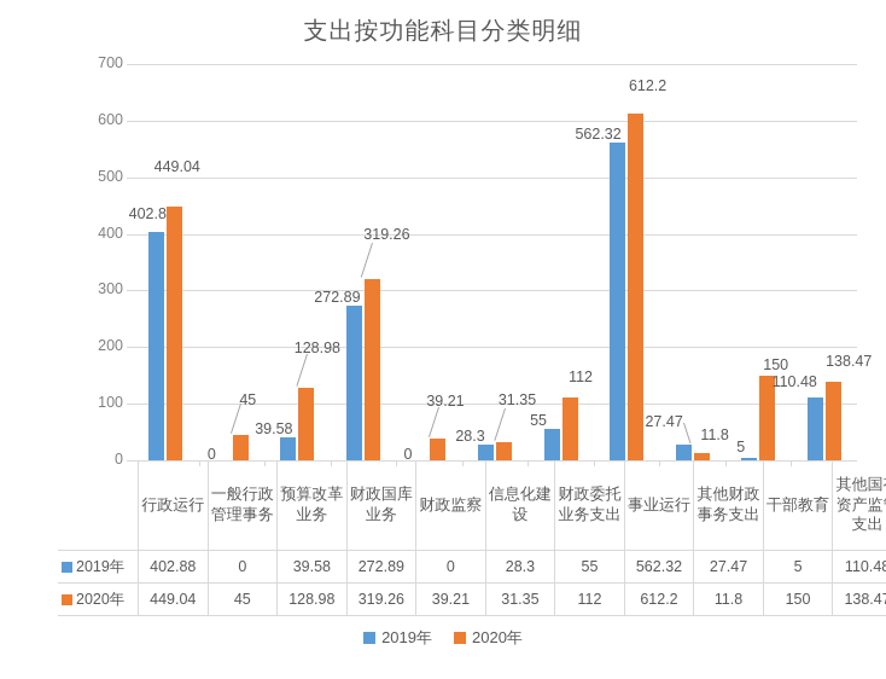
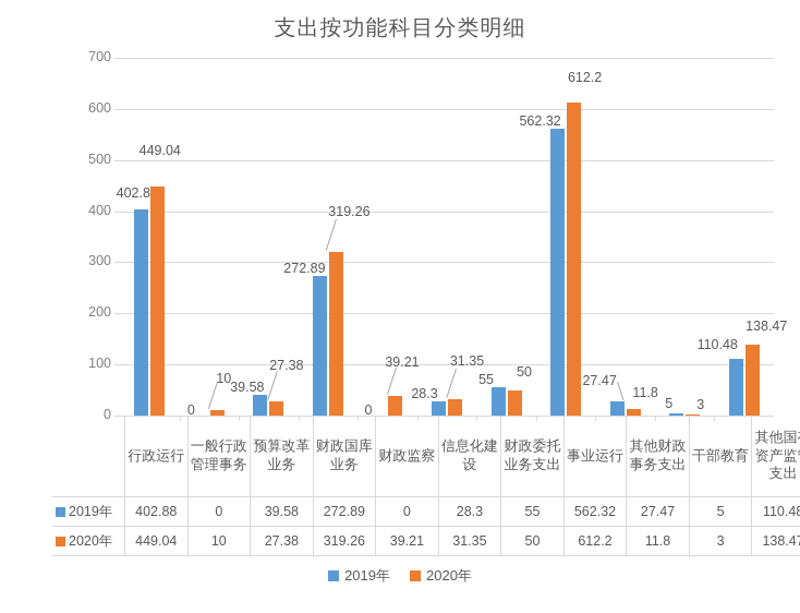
2020年/一般行政管理事务: 45 -> 10
2020年/预算改革业务: 128.98 -> 27.38
2020年/财政委托业务支出: 112 -> 50
2020年/干部教育: 150 -> 3
